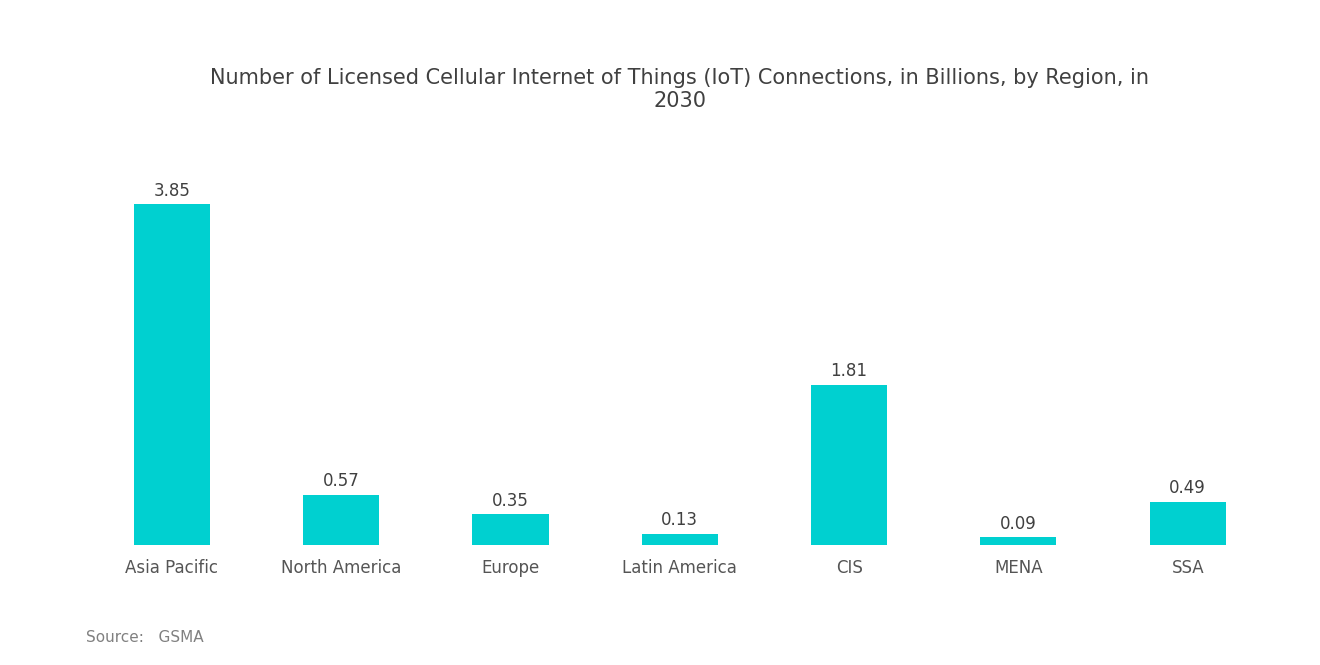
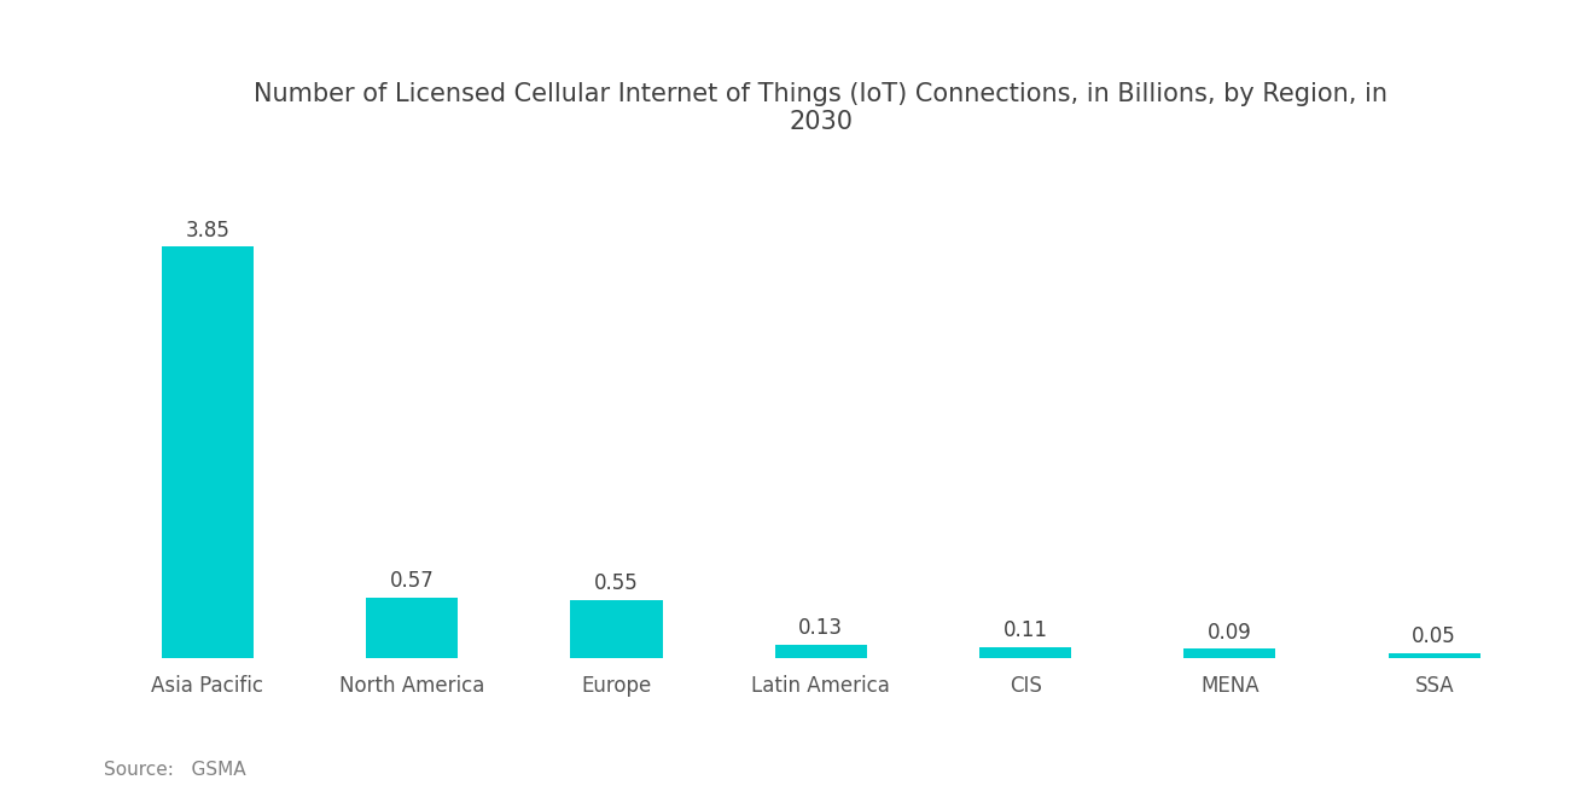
Europe: 0.35 -> 0.55
CIS: 1.81 -> 0.11
SSA: 0.49 -> 0.05
